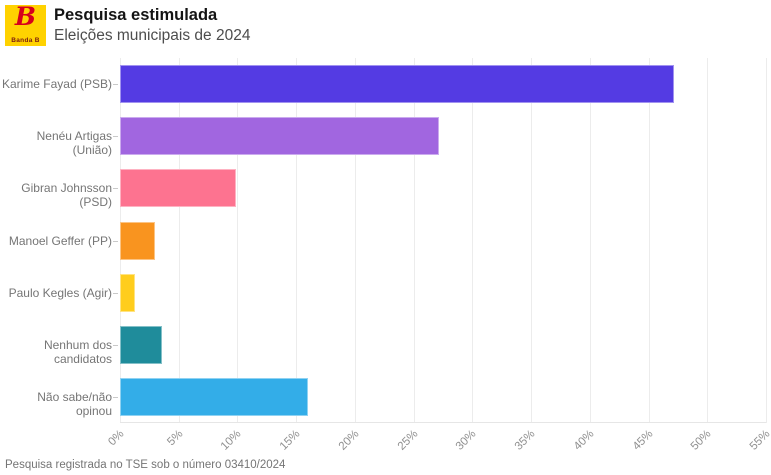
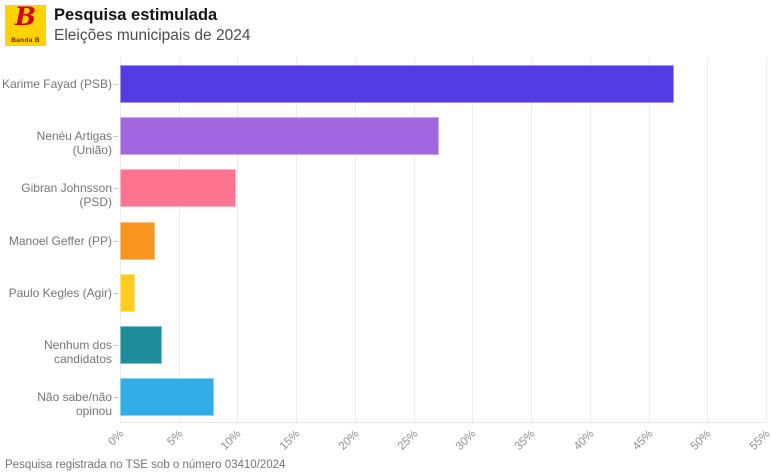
Não sabe/não opinou: 16.0% -> 8.0%
